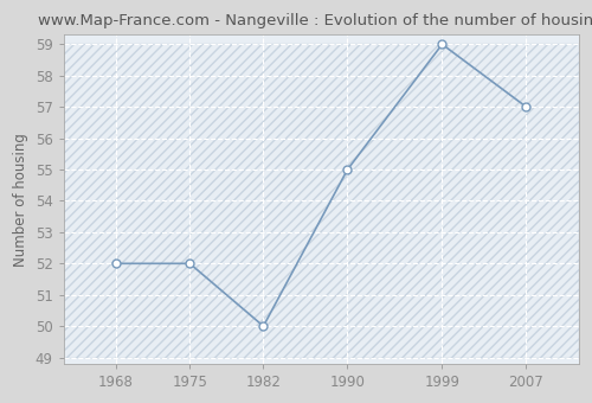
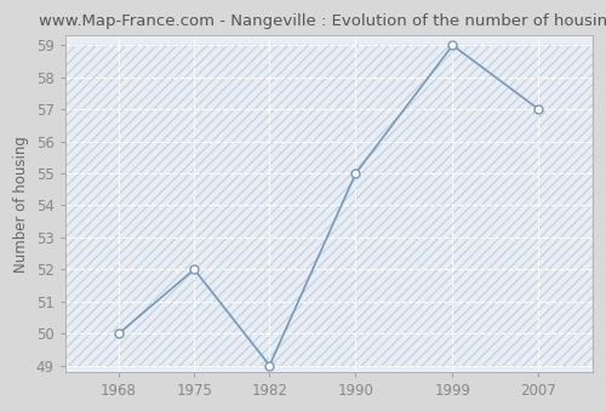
1968: 52 -> 50
1982: 50 -> 49
